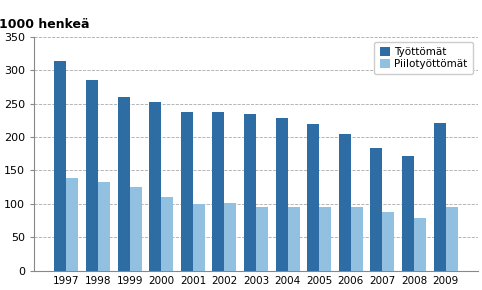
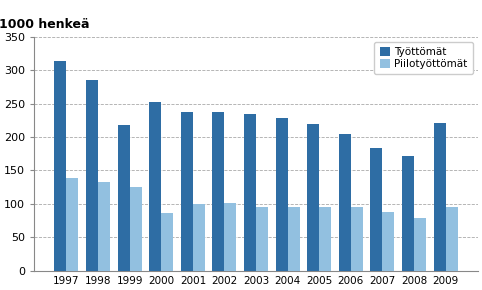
Työttömät/1999: 260 -> 218
Piilotyöttömät/2000: 111 -> 86
